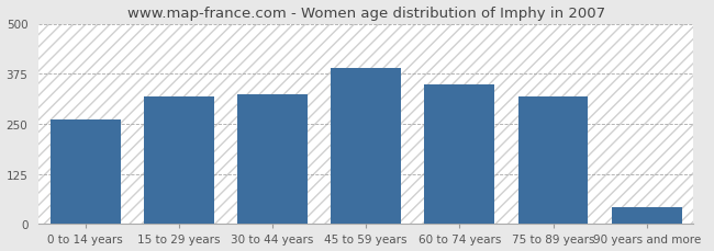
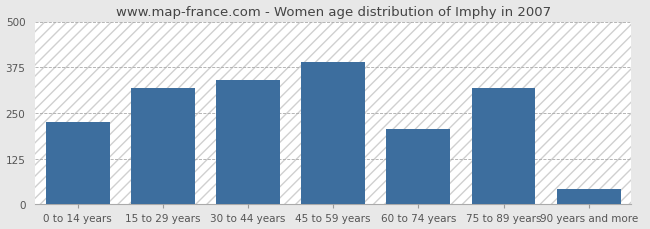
0 to 14 years: 262 -> 225
30 to 44 years: 323 -> 340
60 to 74 years: 348 -> 205
